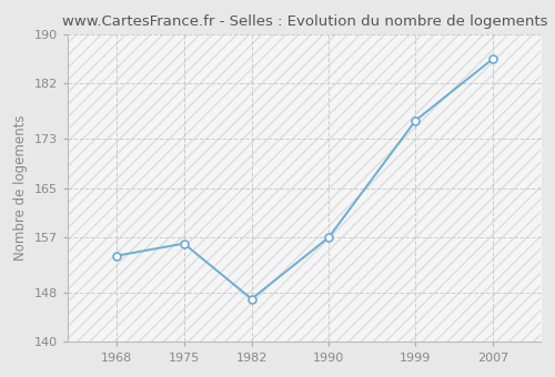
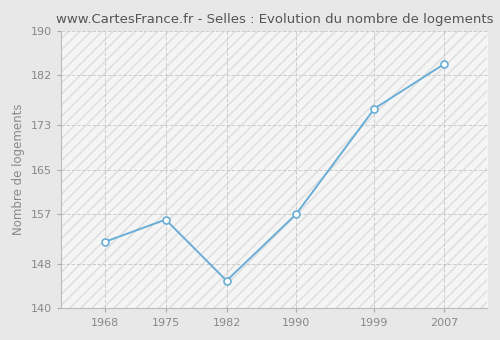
1968: 154 -> 152
1982: 147 -> 145
2007: 186 -> 184
